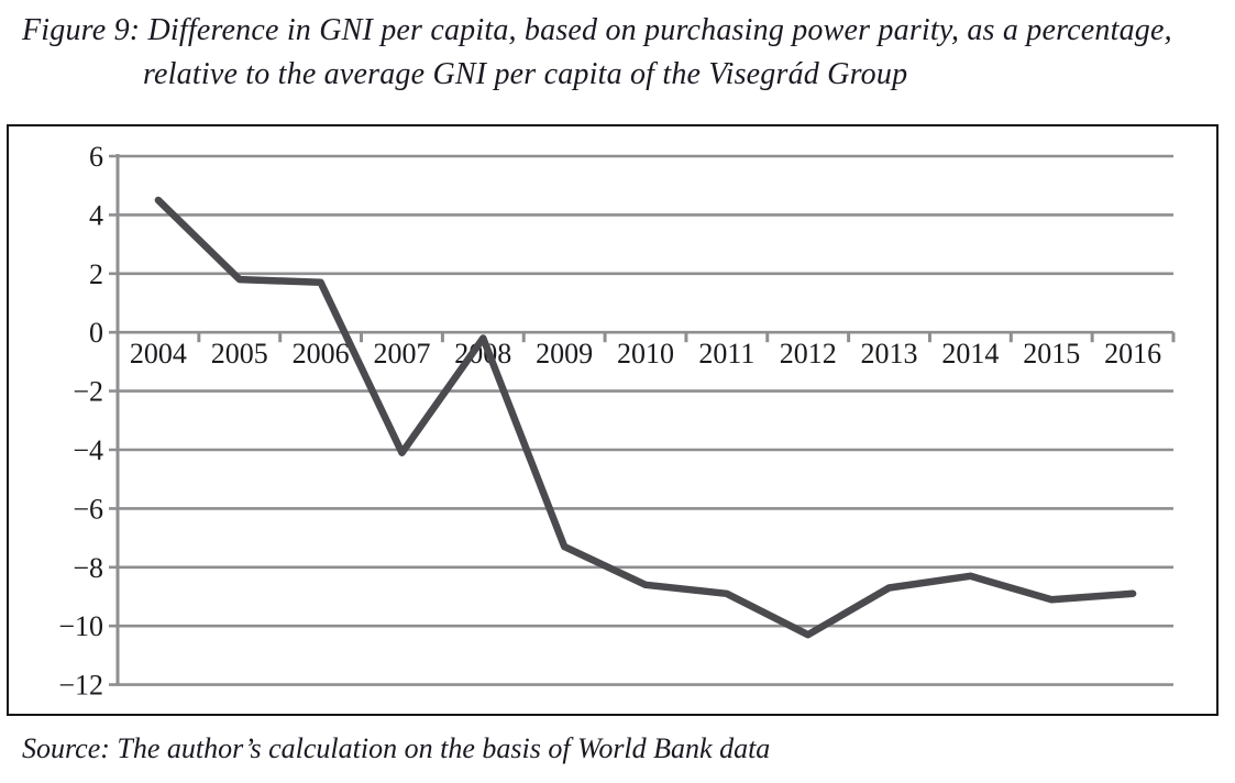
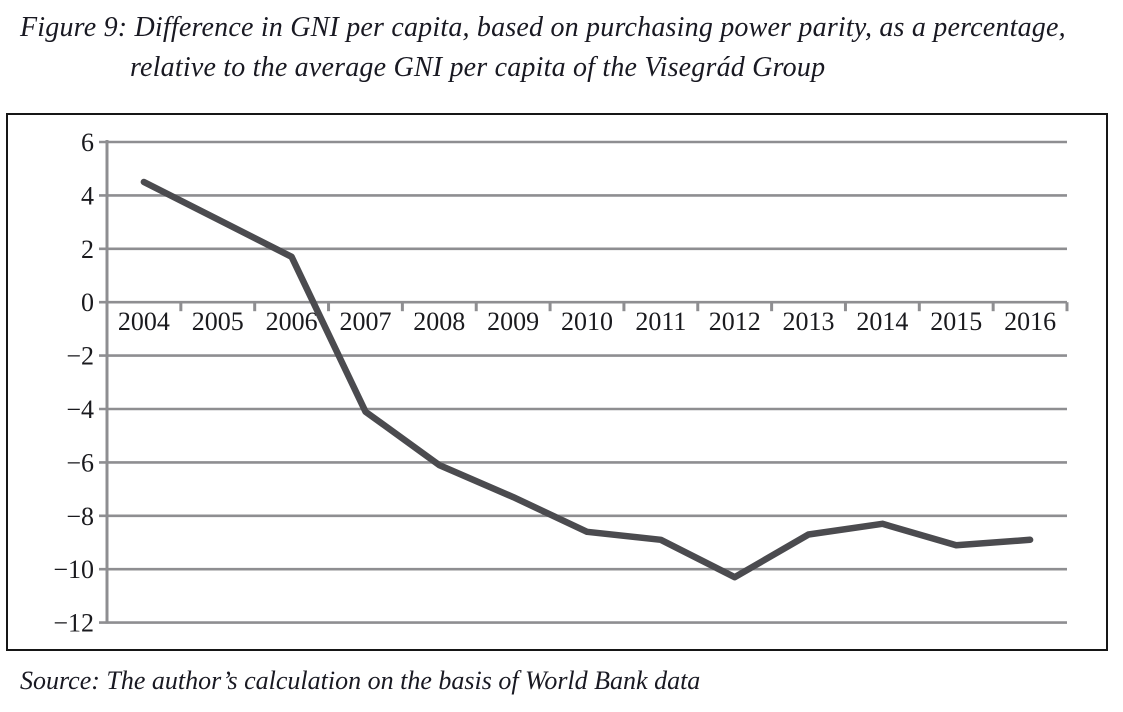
2005: 1.8 -> 3.1
2008: -0.2 -> -6.1
